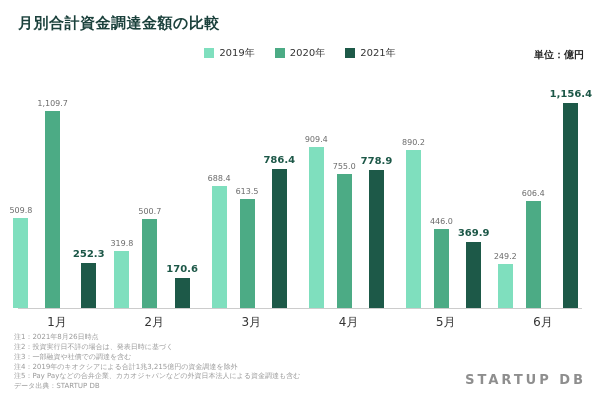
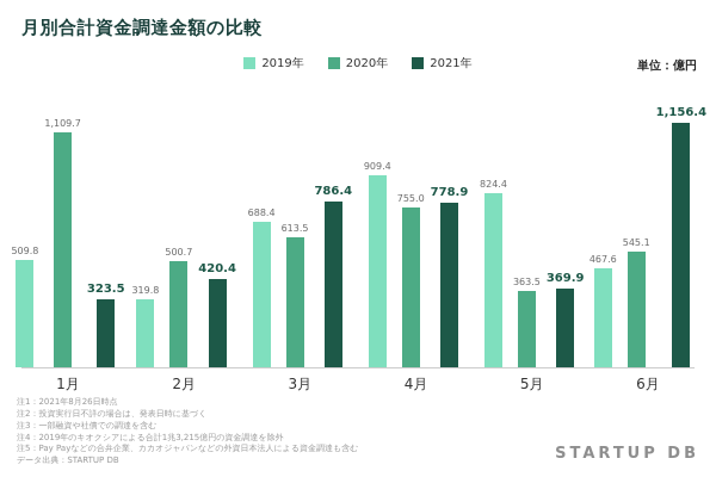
2021年/1月: 252.3 -> 323.5
2021年/2月: 170.6 -> 420.4
2019年/5月: 890.2 -> 824.4
2020年/5月: 446.0 -> 363.5
2019年/6月: 249.2 -> 467.6
2020年/6月: 606.4 -> 545.1
